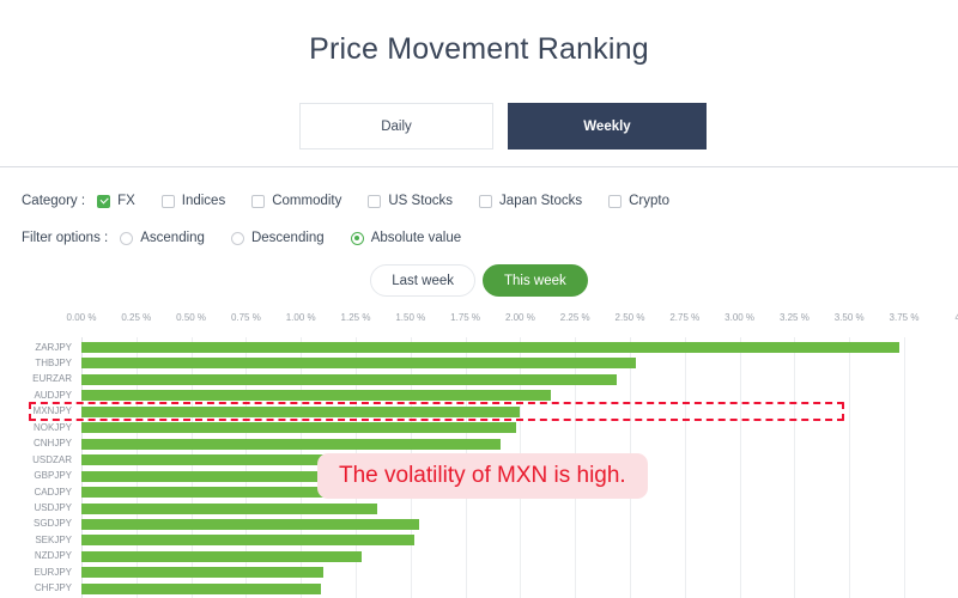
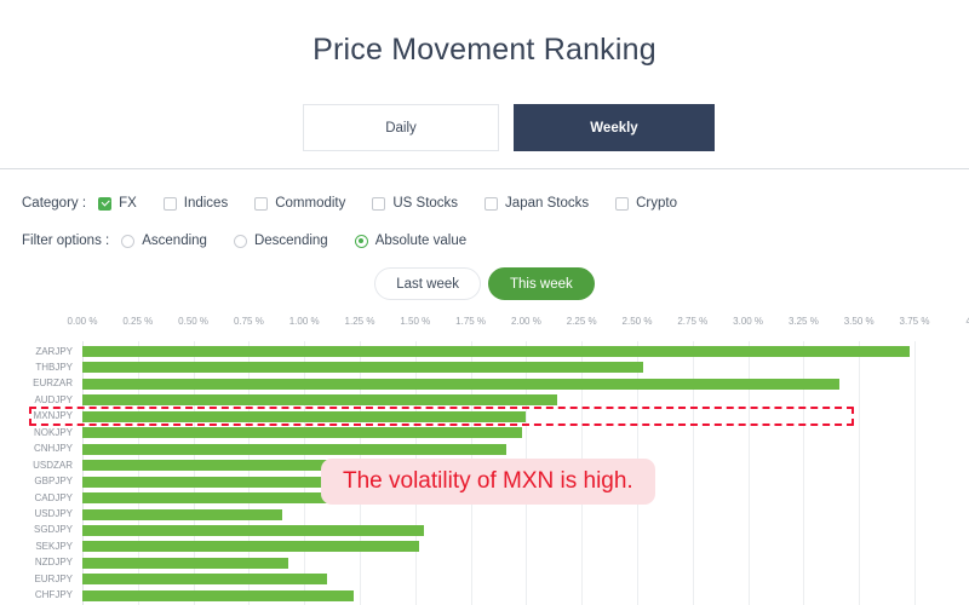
EURZAR: 2.44% -> 3.41%
USDJPY: 1.35% -> 0.90%
NZDJPY: 1.28% -> 0.93%
CHFJPY: 1.09% -> 1.22%
